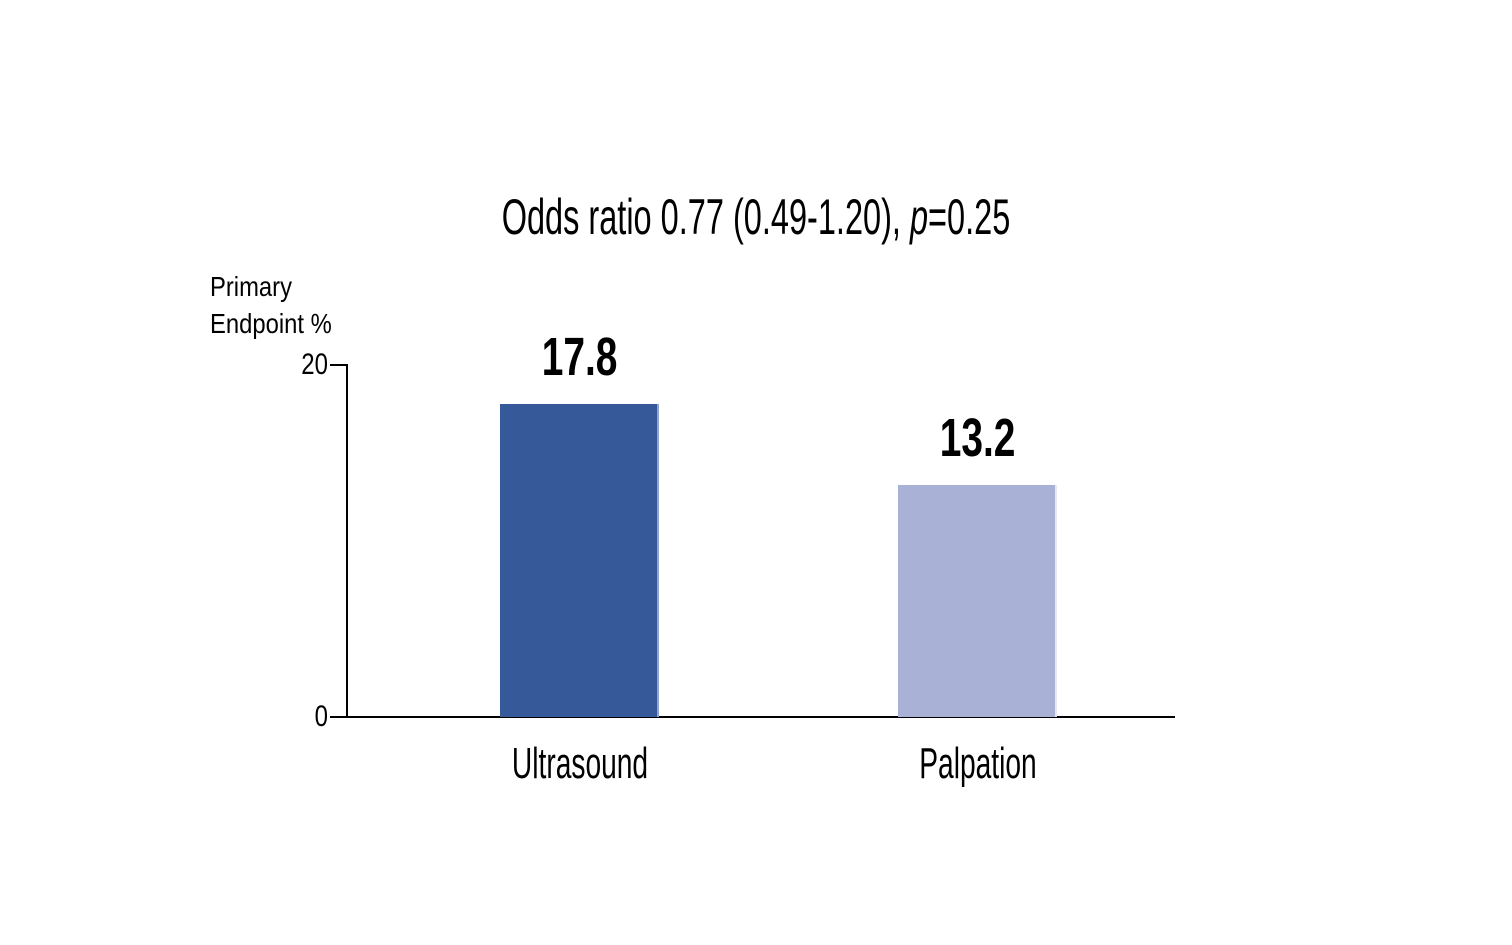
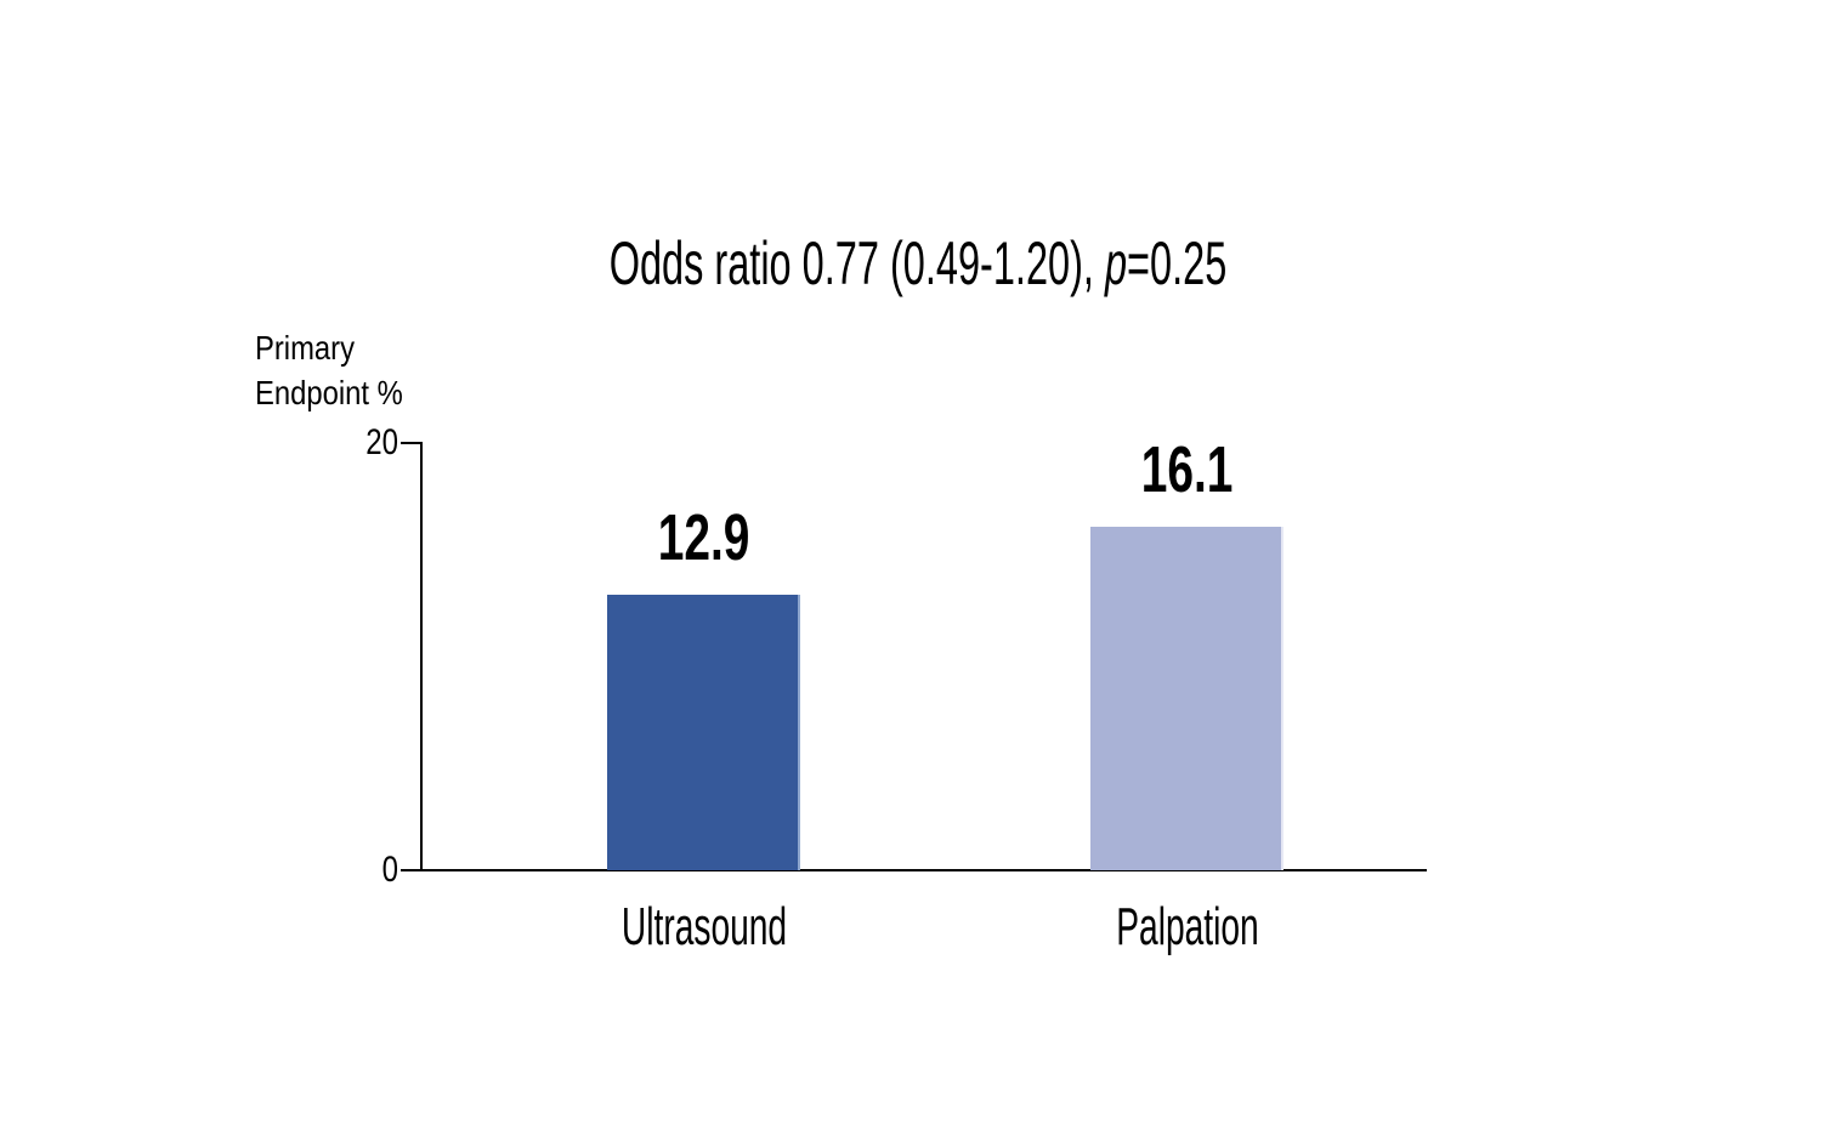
Ultrasound: 17.8 -> 12.9
Palpation: 13.2 -> 16.1
